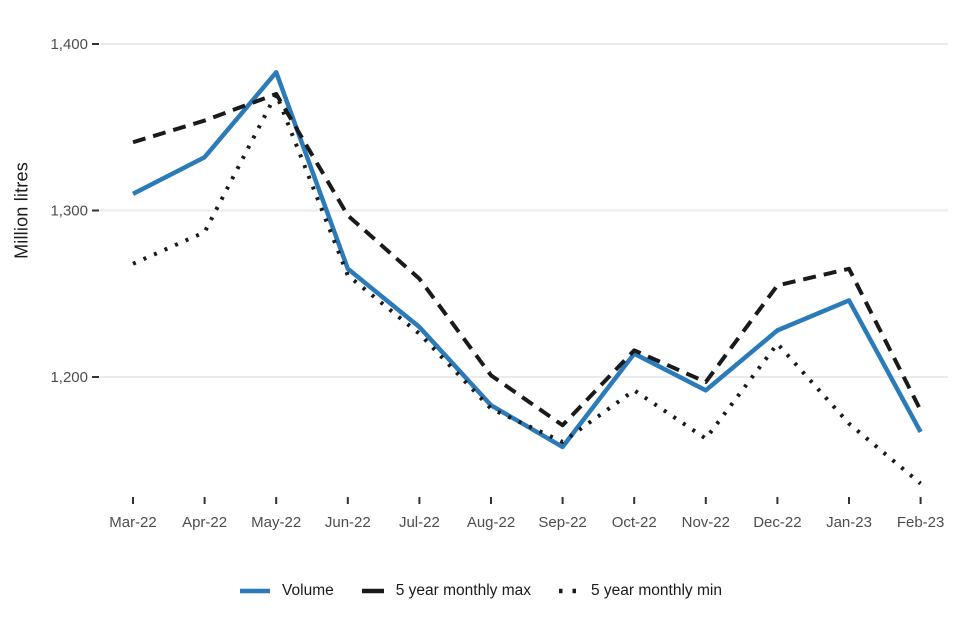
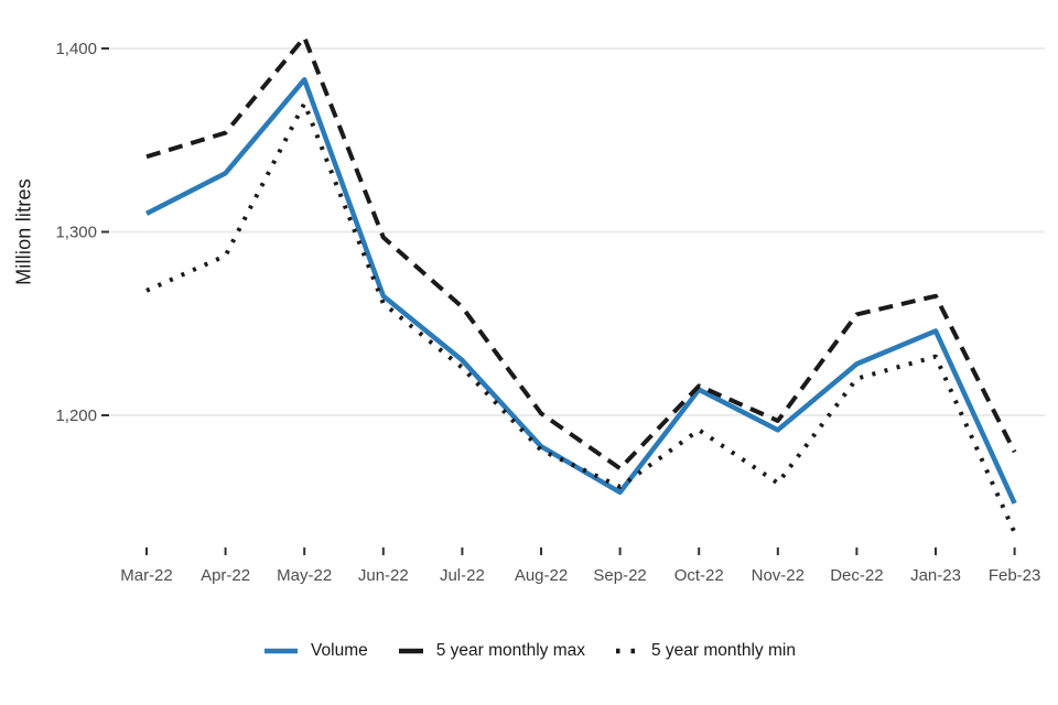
5 year monthly max/May-22: 1370 -> 1406
5 year monthly min/Jan-23: 1172 -> 1232
Volume/Feb-23: 1167 -> 1152
